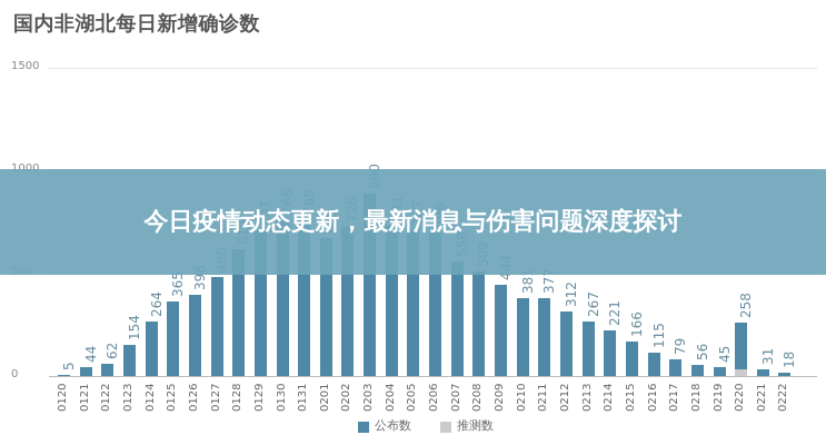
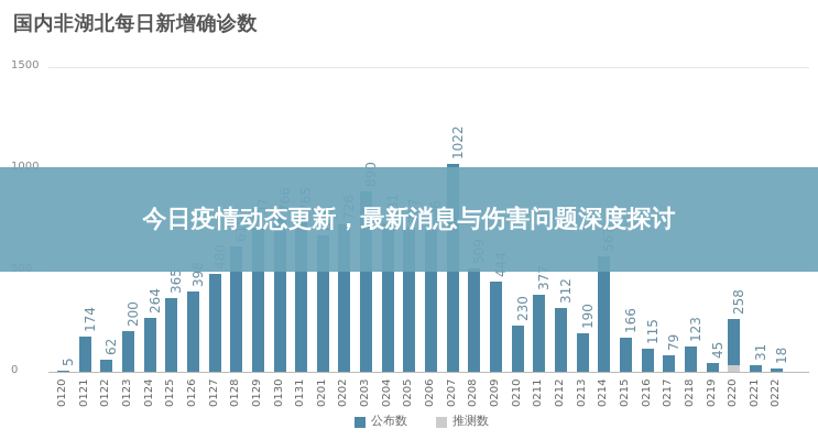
公布数/0121: 44 -> 174
公布数/0123: 154 -> 200
公布数/0207: 558 -> 1022
公布数/0210: 381 -> 230
公布数/0213: 267 -> 190
公布数/0214: 221 -> 567
公布数/0218: 56 -> 123
